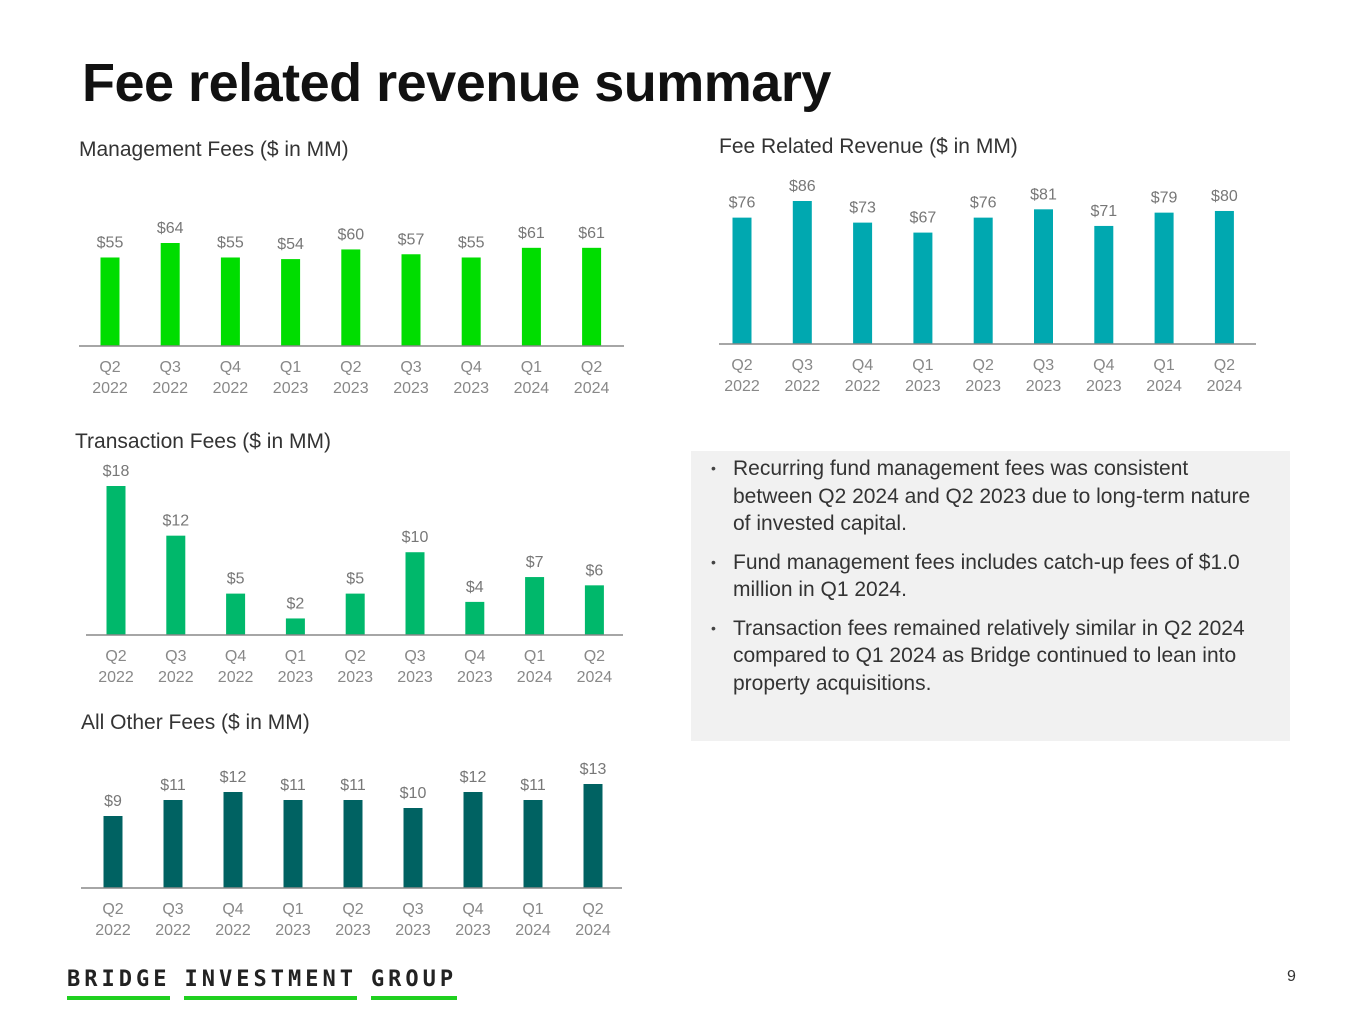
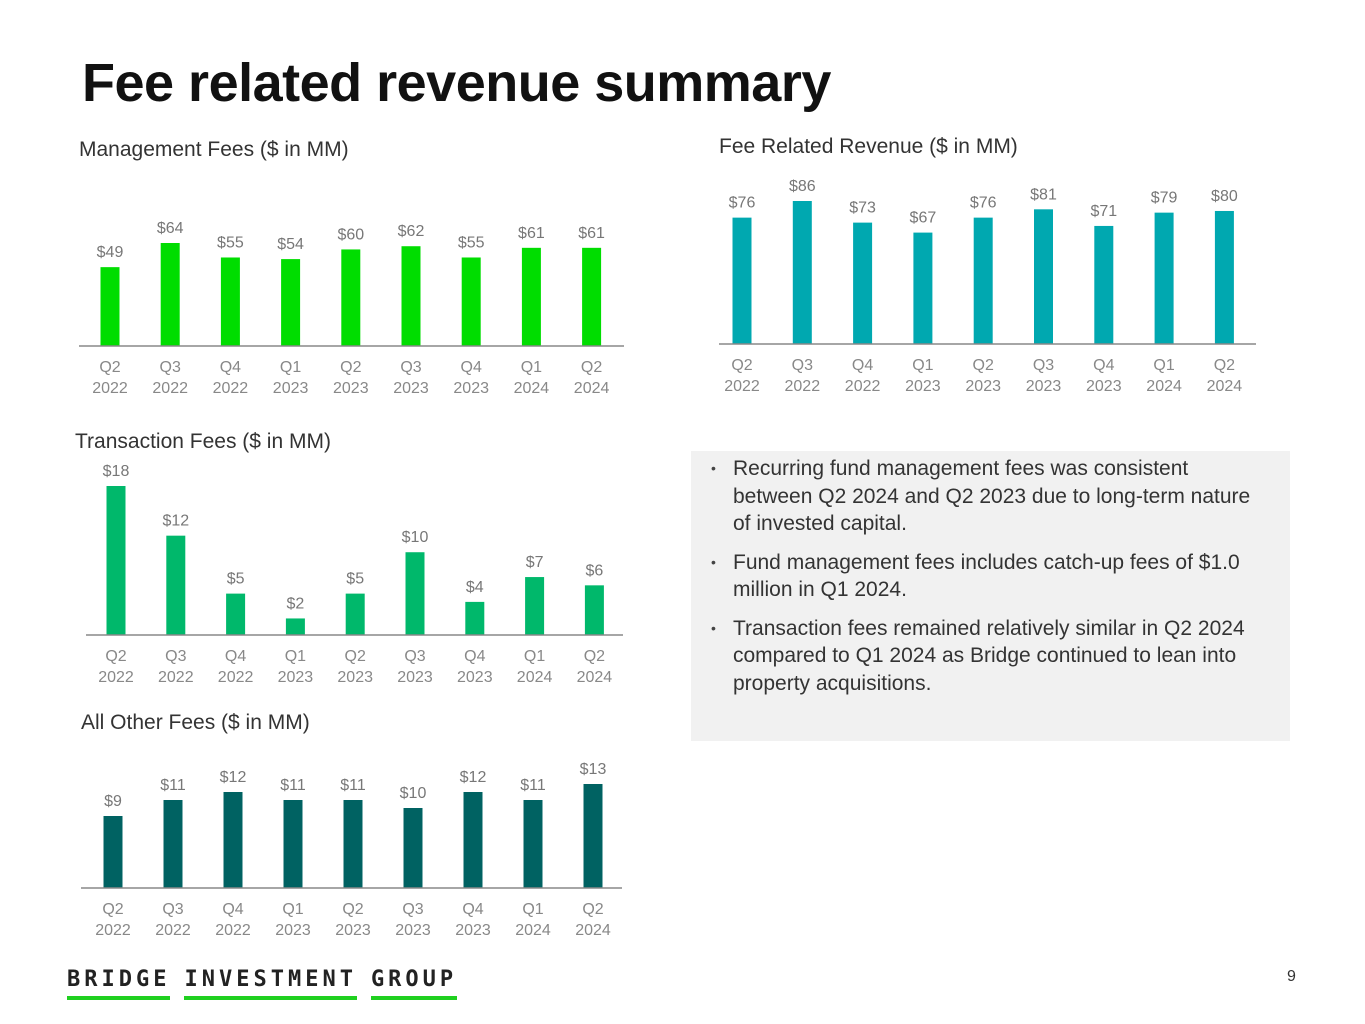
Management Fees ($ in MM)/Q2 2022: $55 -> $49
Management Fees ($ in MM)/Q3 2023: $57 -> $62
